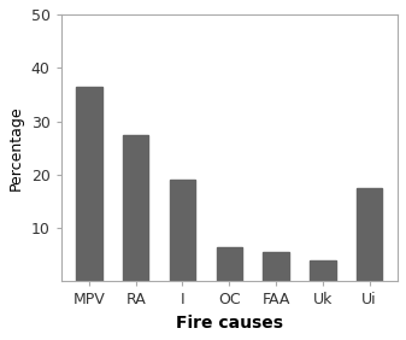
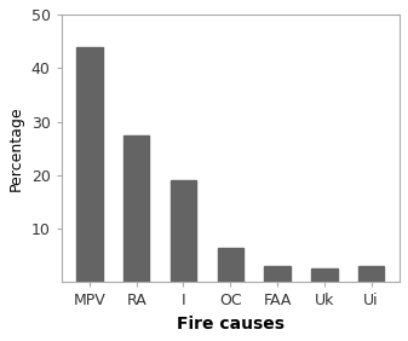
MPV: 36.5 -> 44.0
FAA: 5.5 -> 3.0
Uk: 4.0 -> 2.5
Ui: 17.5 -> 3.0
